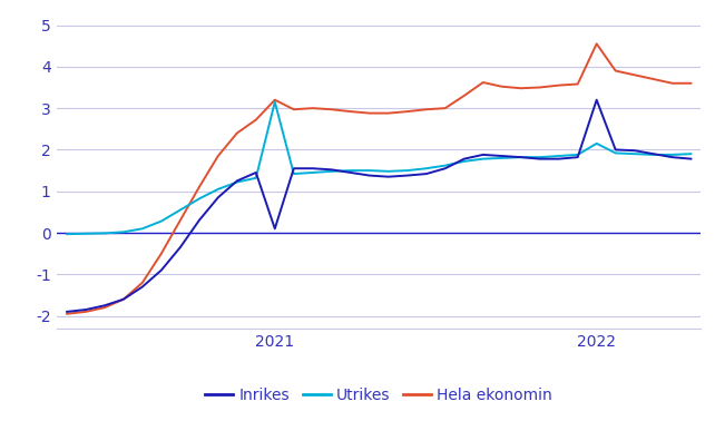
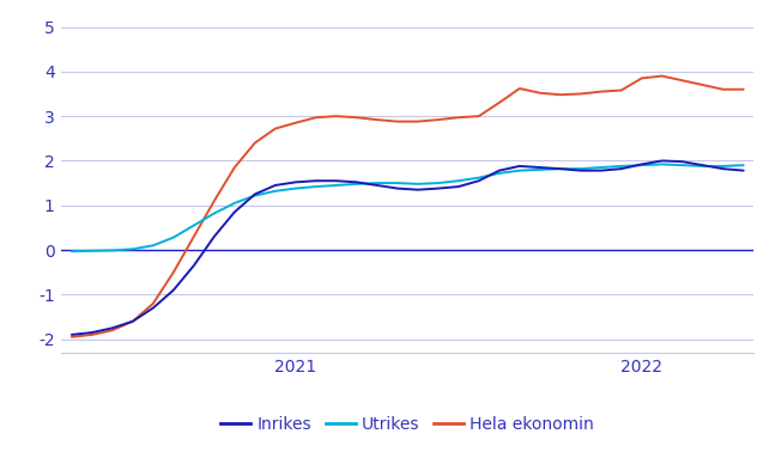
Inrikes/2021: 0.10 -> 1.52
Utrikes/2021: 3.15 -> 1.38
Hela ekonomin/2021: 3.20 -> 2.85
Inrikes/2022: 3.20 -> 1.92
Utrikes/2022: 2.15 -> 1.90
Hela ekonomin/2022: 4.55 -> 3.85
